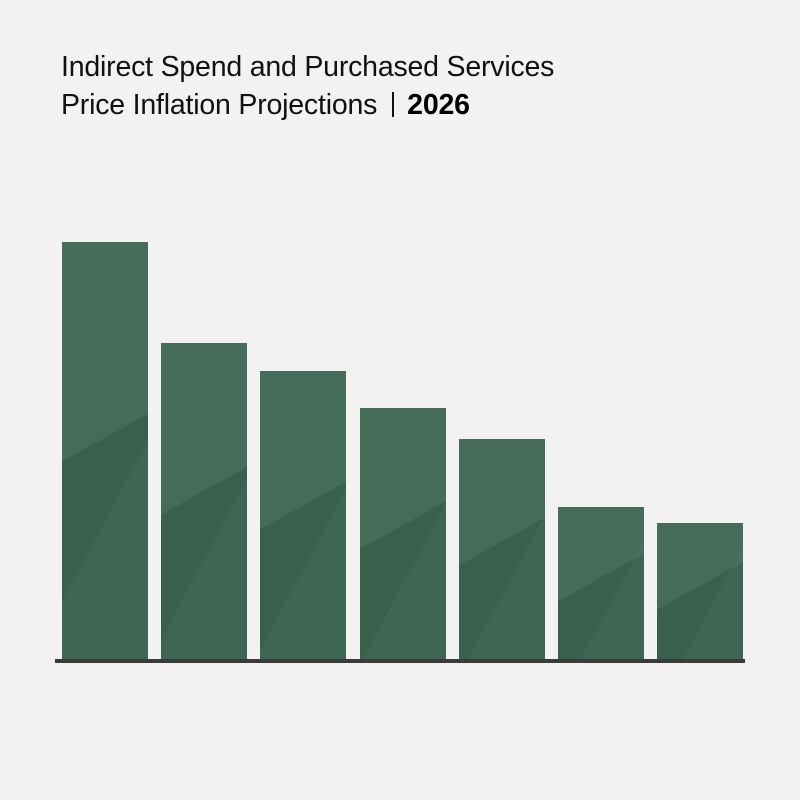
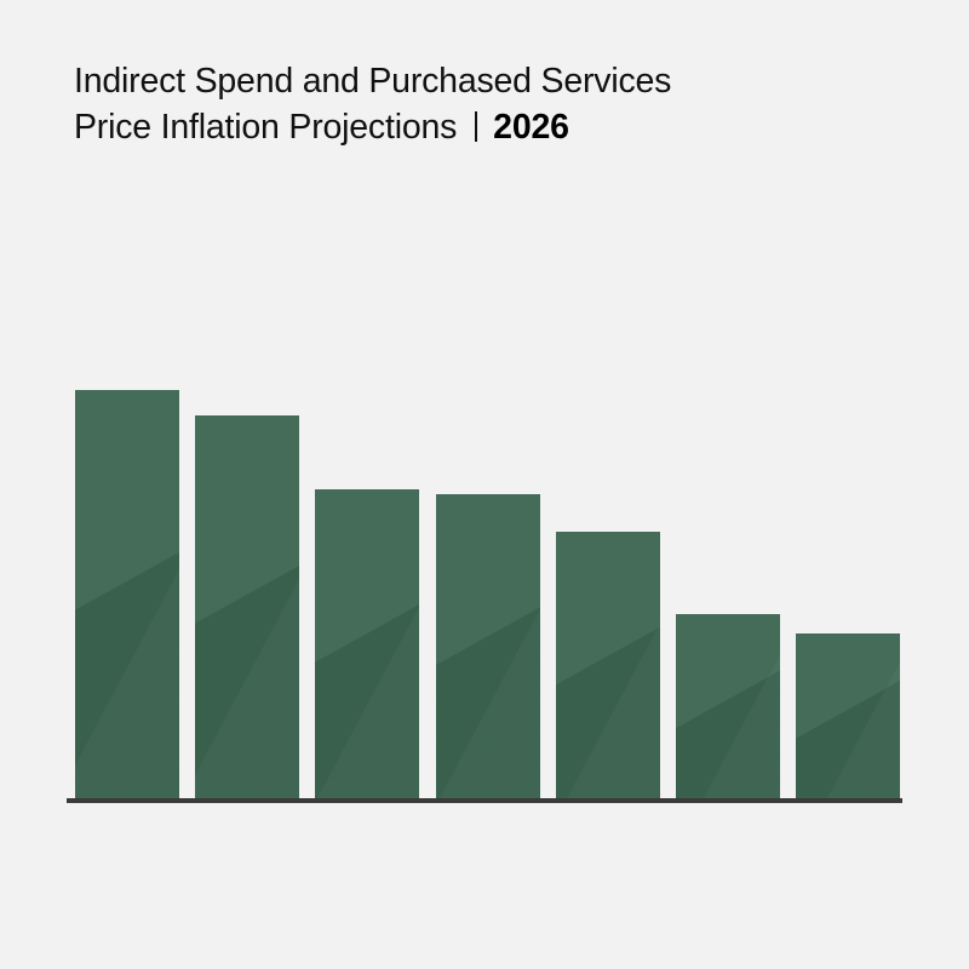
IT Services: 5.50% -> 4.45%
Construction: 3.80% -> 3.36%
